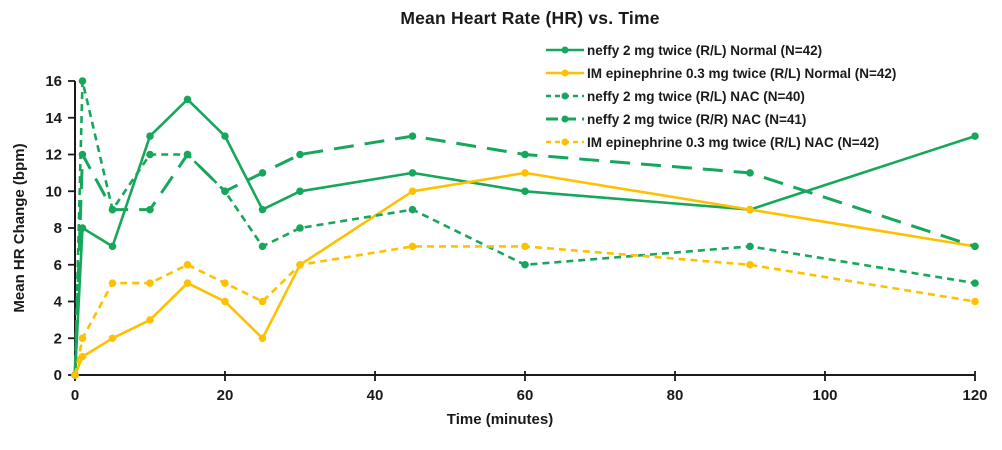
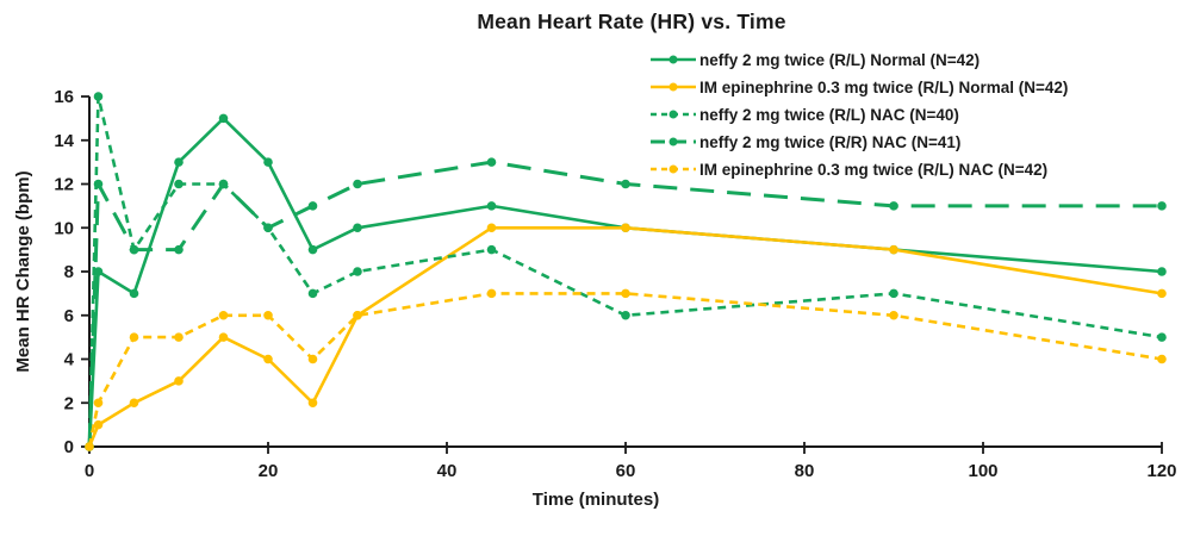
IM epinephrine 0.3 mg twice (R/L) NAC (N=42)/20: 5 -> 6
IM epinephrine 0.3 mg twice (R/L) Normal (N=42)/60: 11 -> 10
neffy 2 mg twice (R/L) Normal (N=42)/120: 13 -> 8
neffy 2 mg twice (R/R) NAC (N=41)/120: 7 -> 11
